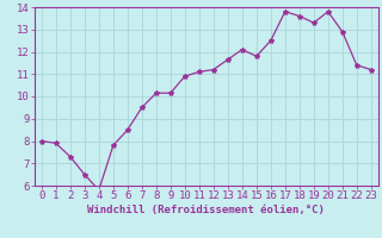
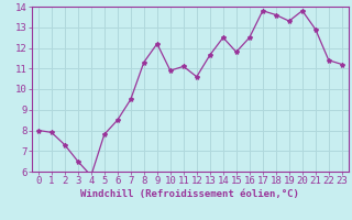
8: 10.2 -> 11.3
9: 10.2 -> 12.2
12: 11.2 -> 10.6
14: 12.1 -> 12.5
